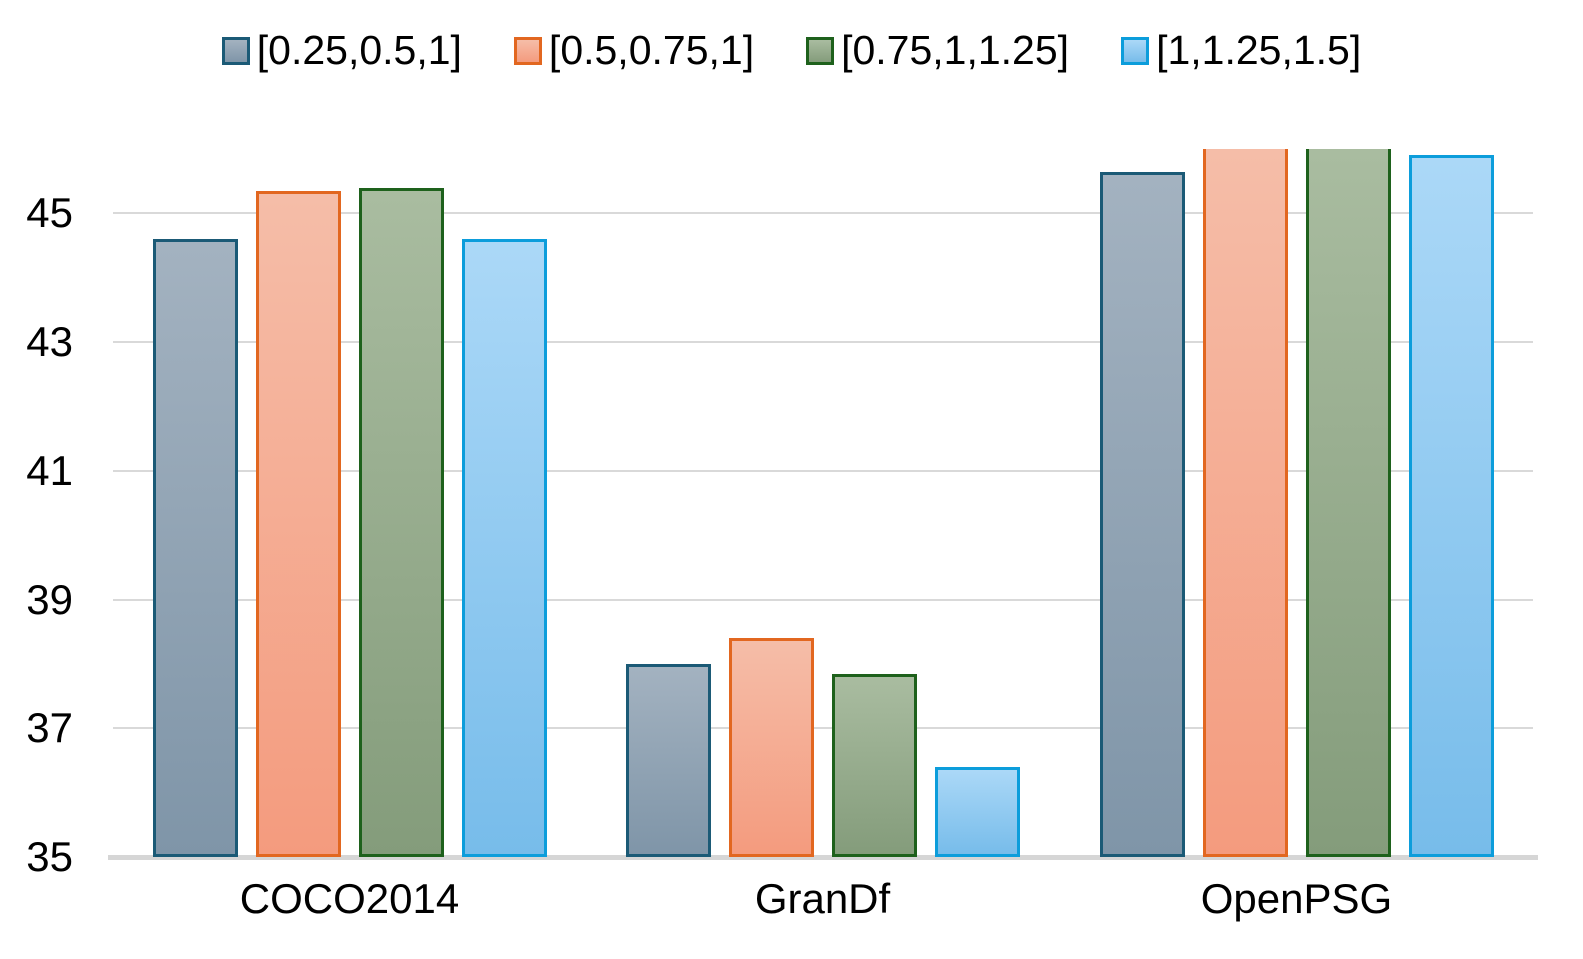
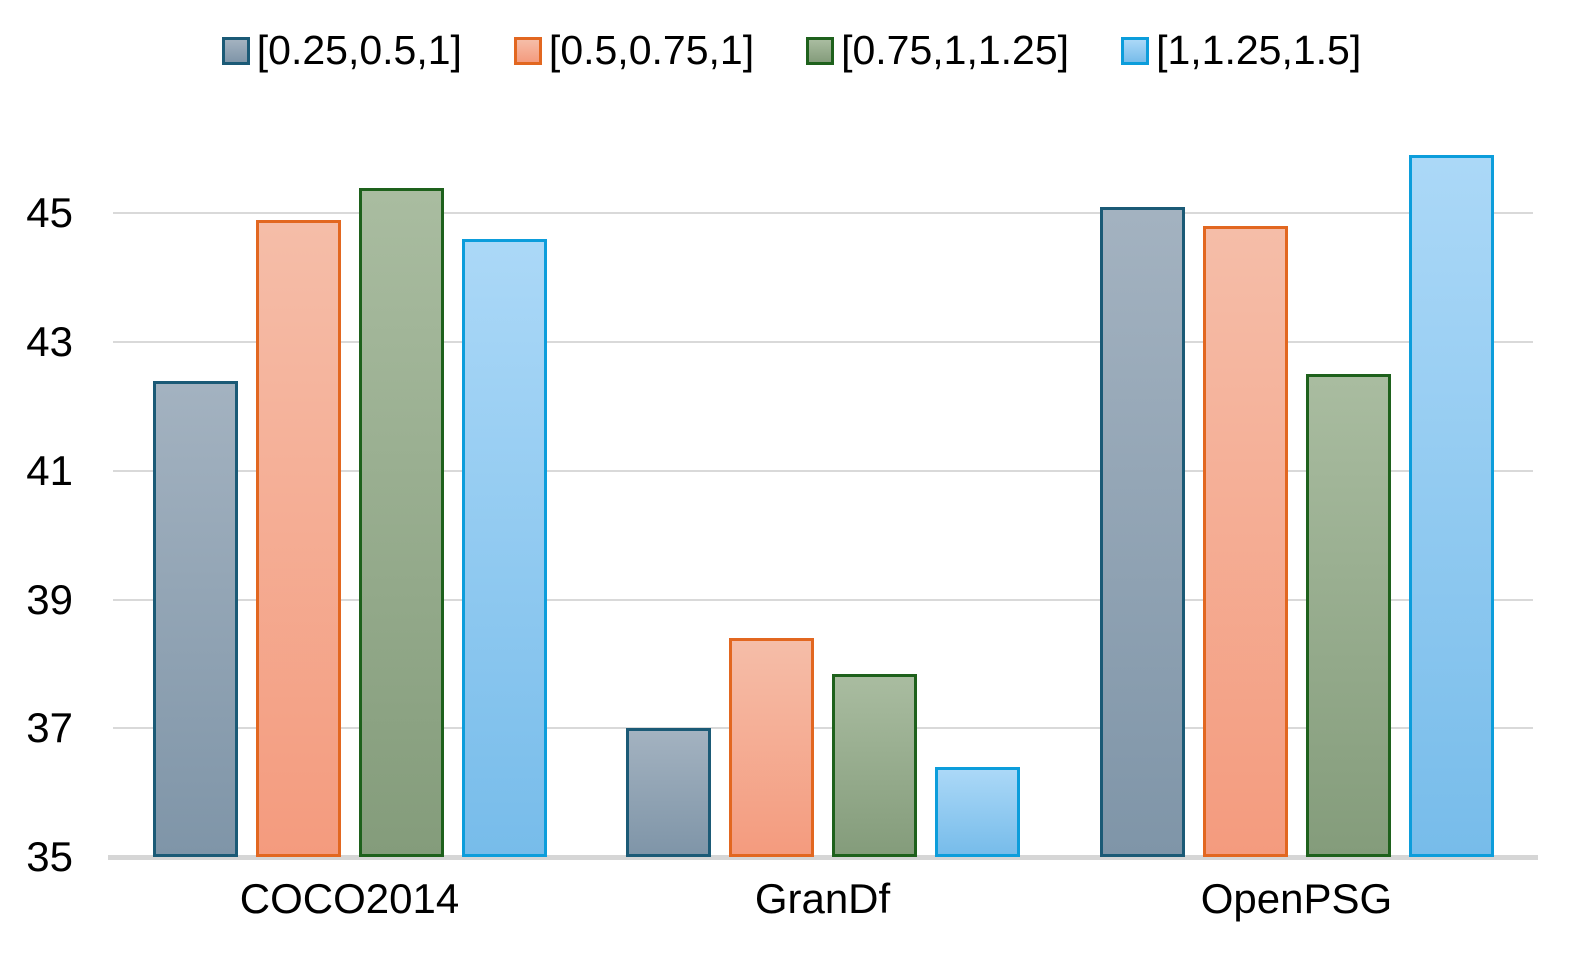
[0.25,0.5,1]/COCO2014: 44.6 -> 42.4
[0.5,0.75,1]/COCO2014: 45.4 -> 44.9
[0.25,0.5,1]/GranDf: 38.0 -> 37.0
[0.25,0.5,1]/OpenPSG: 45.6 -> 45.1
[0.5,0.75,1]/OpenPSG: 46.0 -> 44.8
[0.75,1,1.25]/OpenPSG: 46.0 -> 42.5
